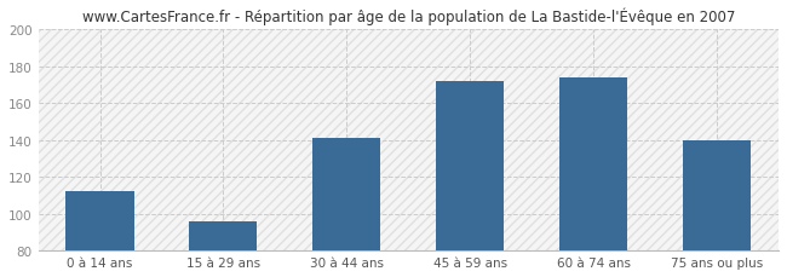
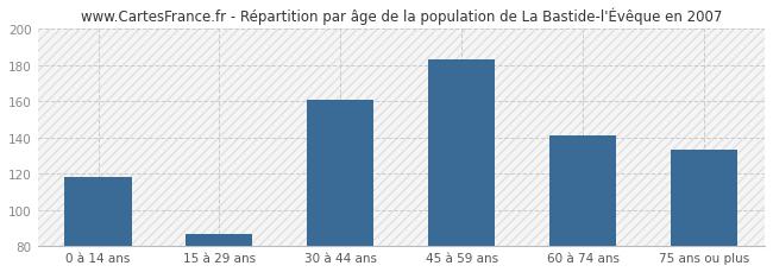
0 à 14 ans: 112 -> 118
15 à 29 ans: 96 -> 87
30 à 44 ans: 141 -> 161
45 à 59 ans: 172 -> 183
60 à 74 ans: 174 -> 141
75 ans ou plus: 140 -> 133
